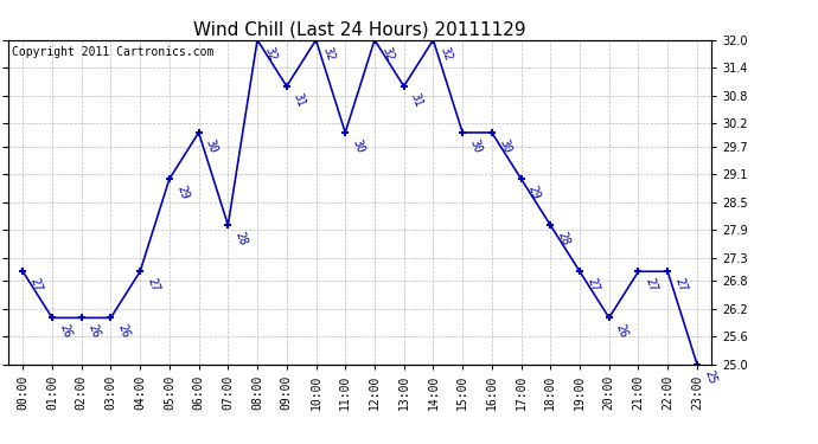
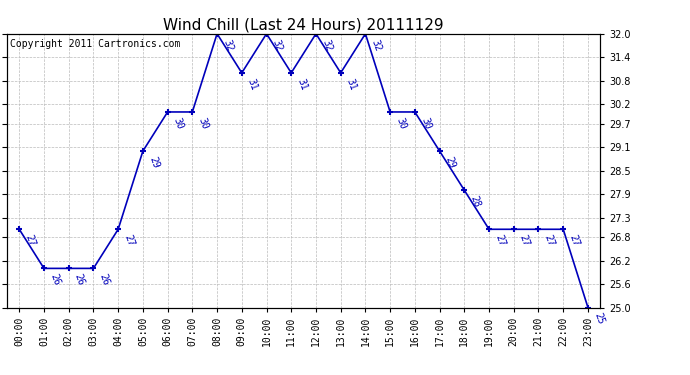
07:00: 28 -> 30
11:00: 30 -> 31
20:00: 26 -> 27
